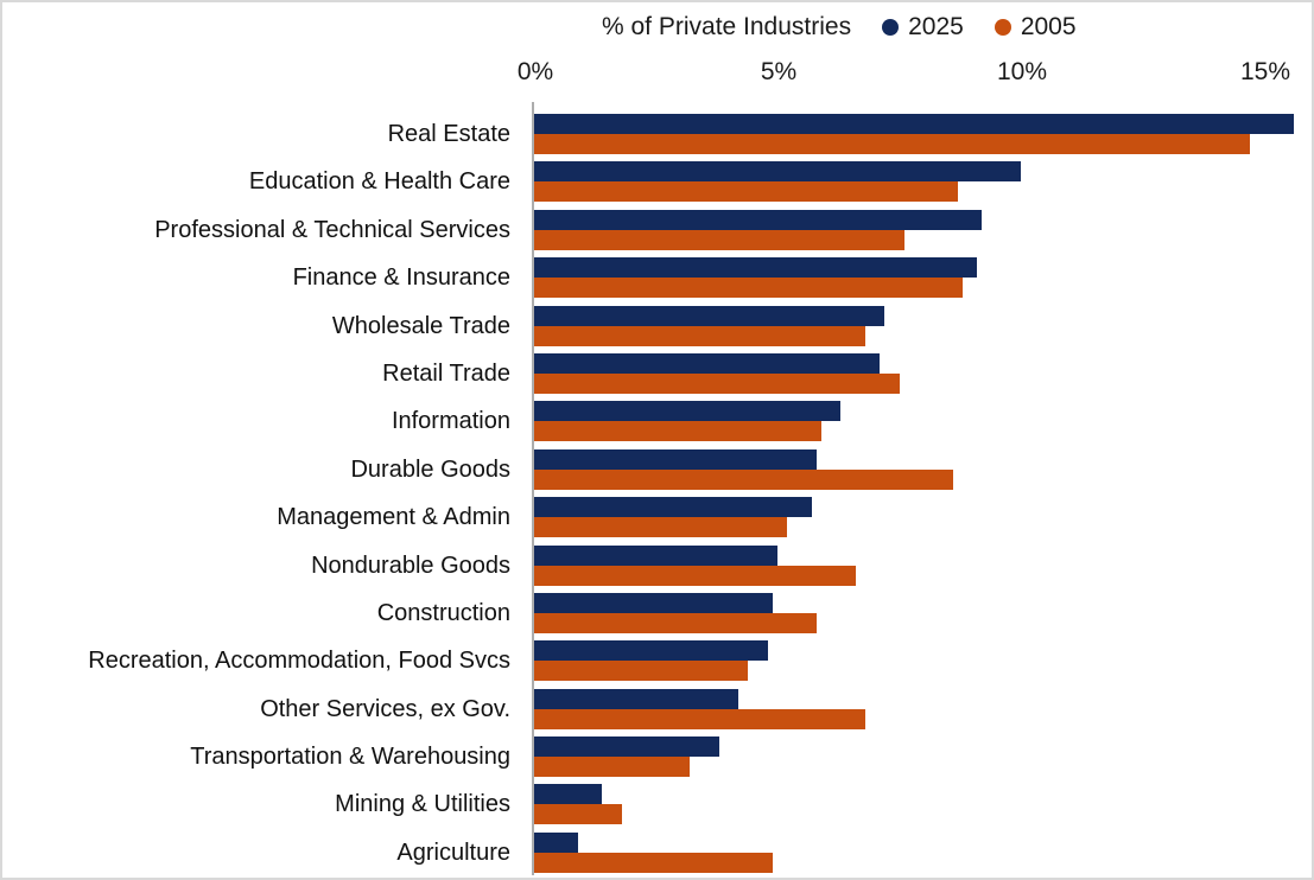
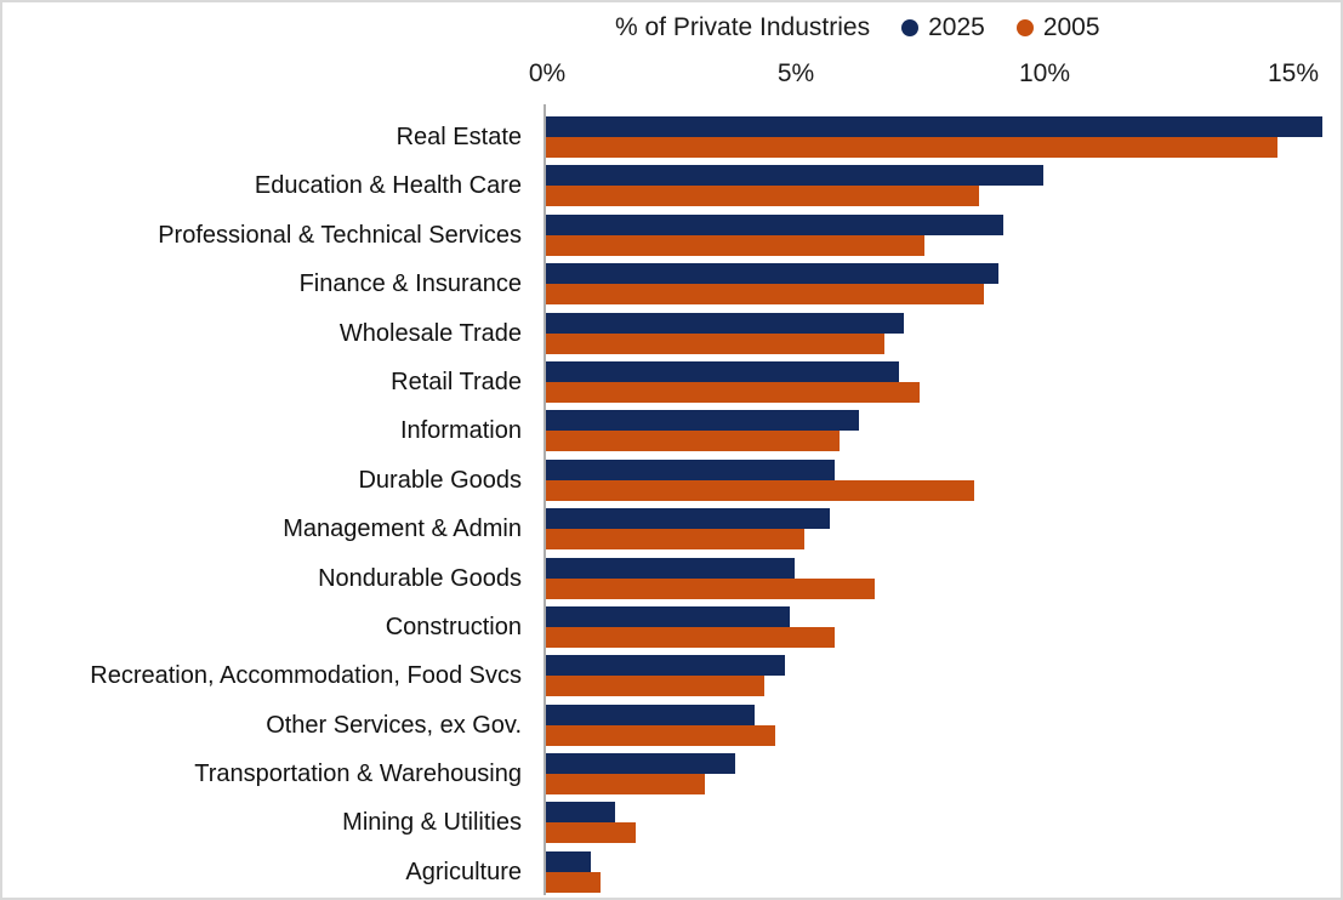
2005/Other Services, ex Gov.: 6.8% -> 4.6%
2005/Agriculture: 4.9% -> 1.1%
